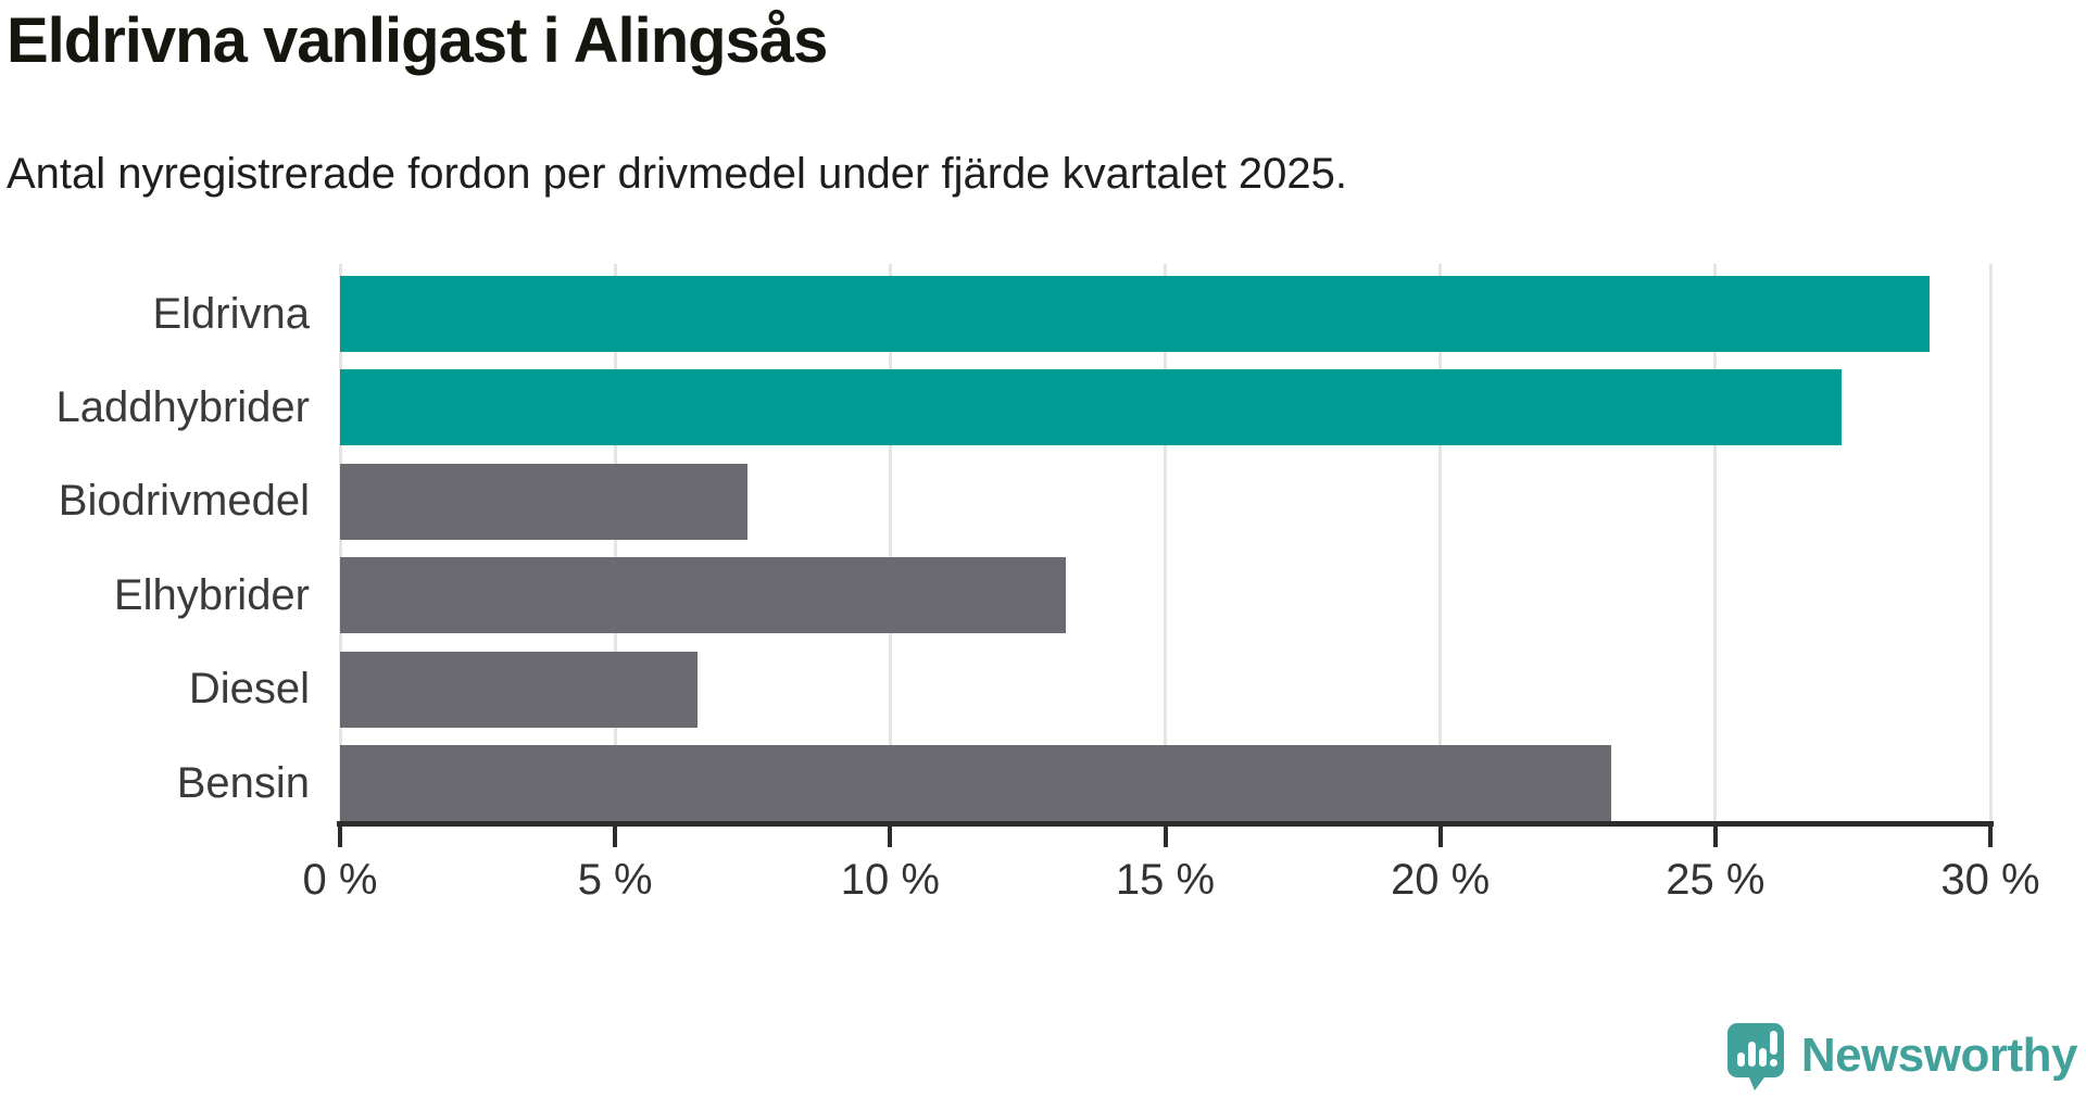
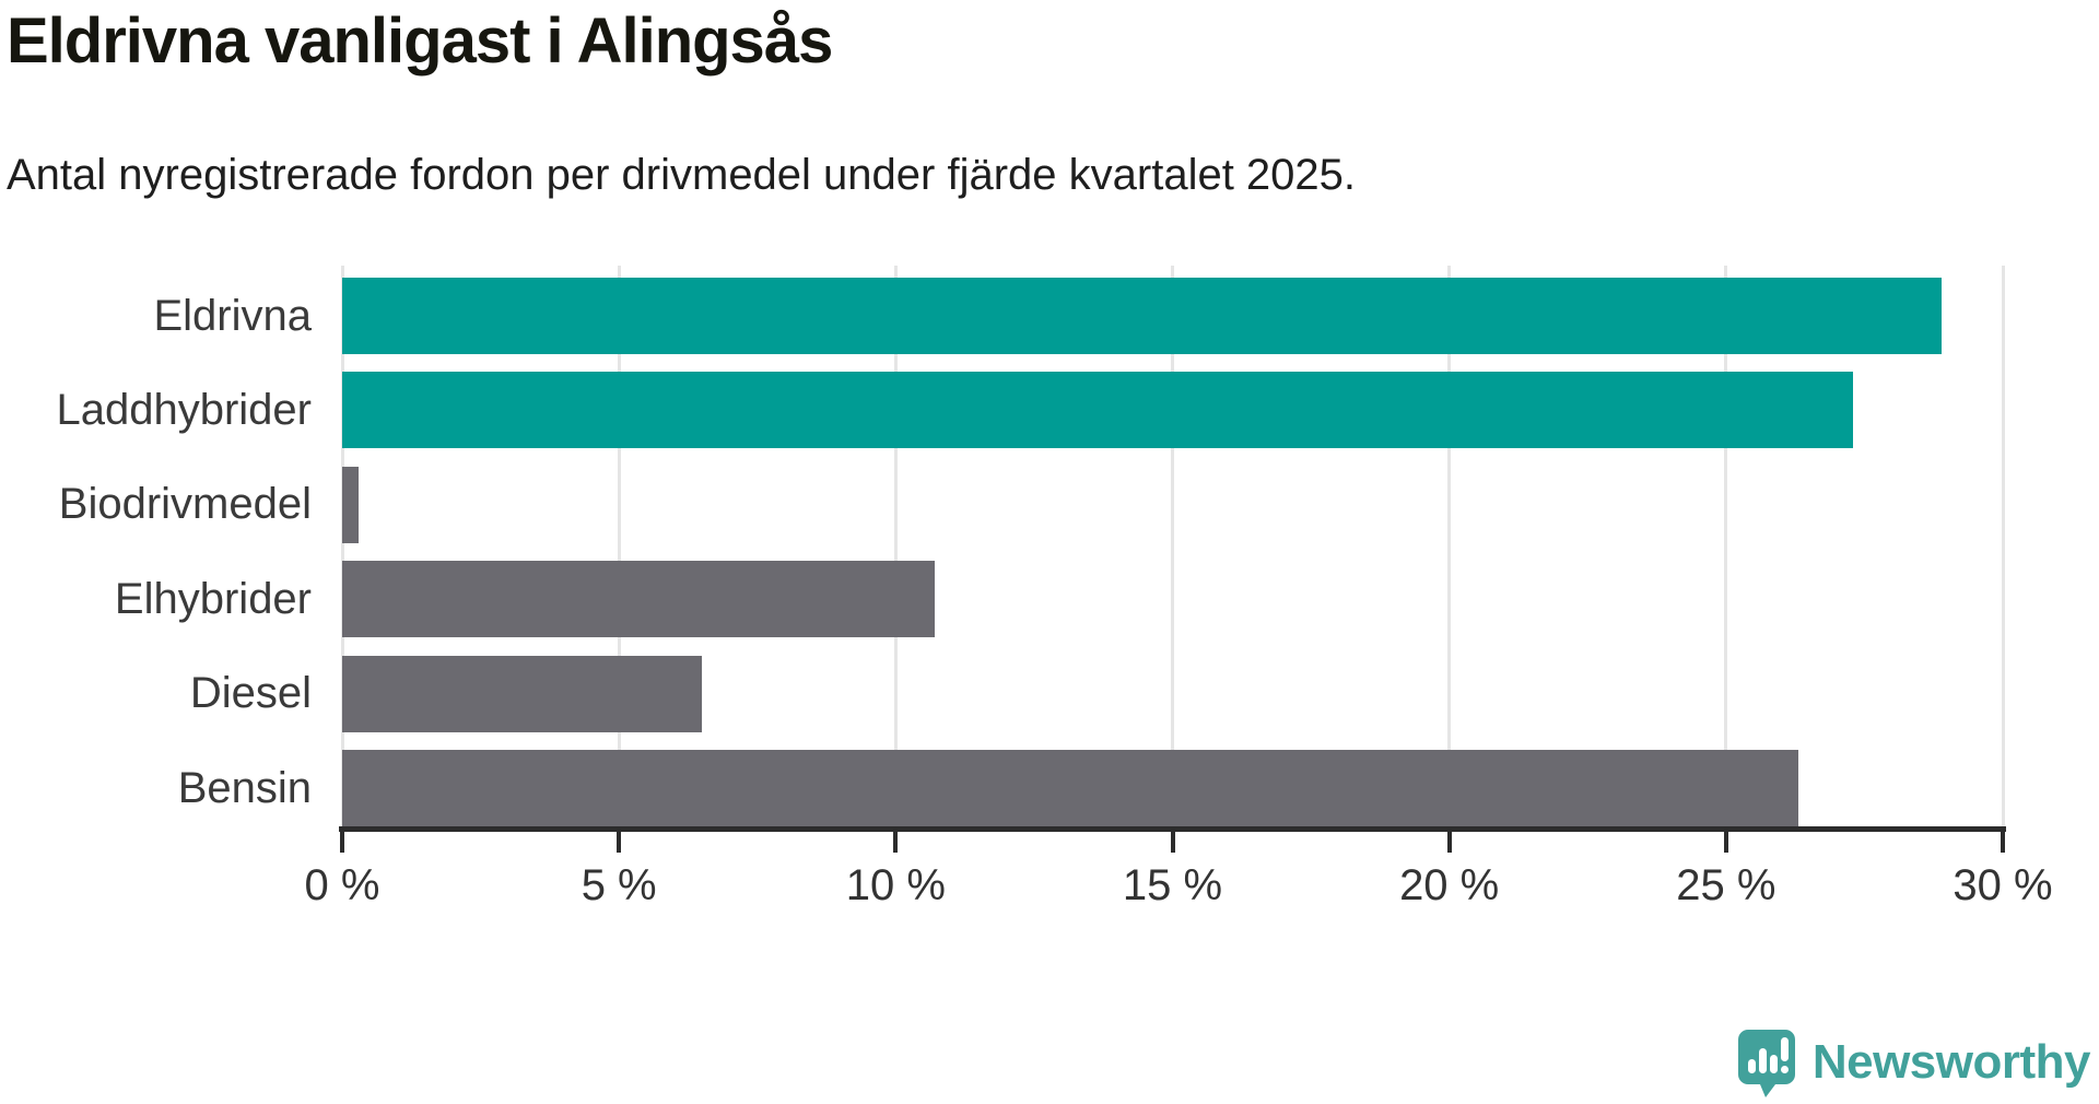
Biodrivmedel: 7.4% -> 0.3%
Elhybrider: 13.2% -> 10.7%
Bensin: 23.1% -> 26.3%
